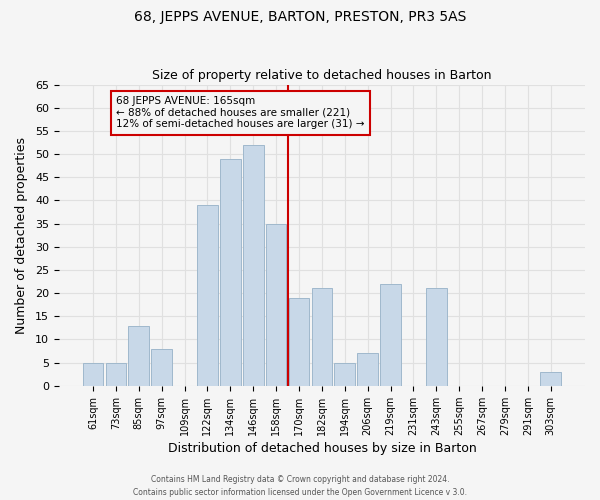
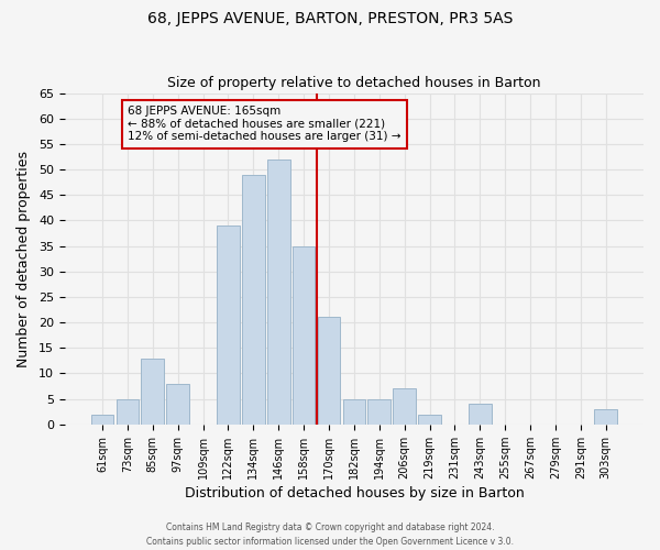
61sqm: 5 -> 2
170sqm: 19 -> 21
182sqm: 21 -> 5
219sqm: 22 -> 2
243sqm: 21 -> 4
